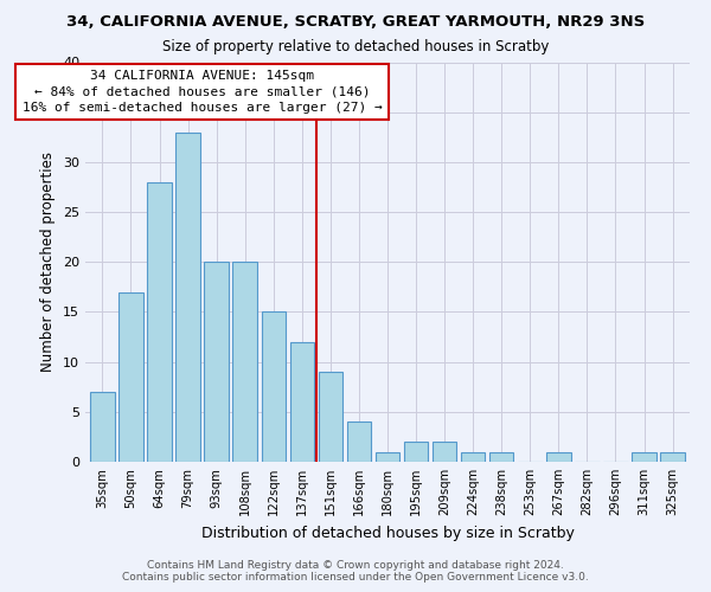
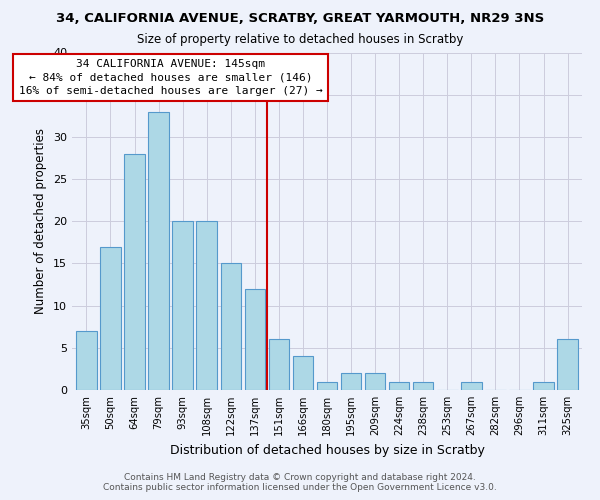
151sqm: 9 -> 6
325sqm: 1 -> 6
